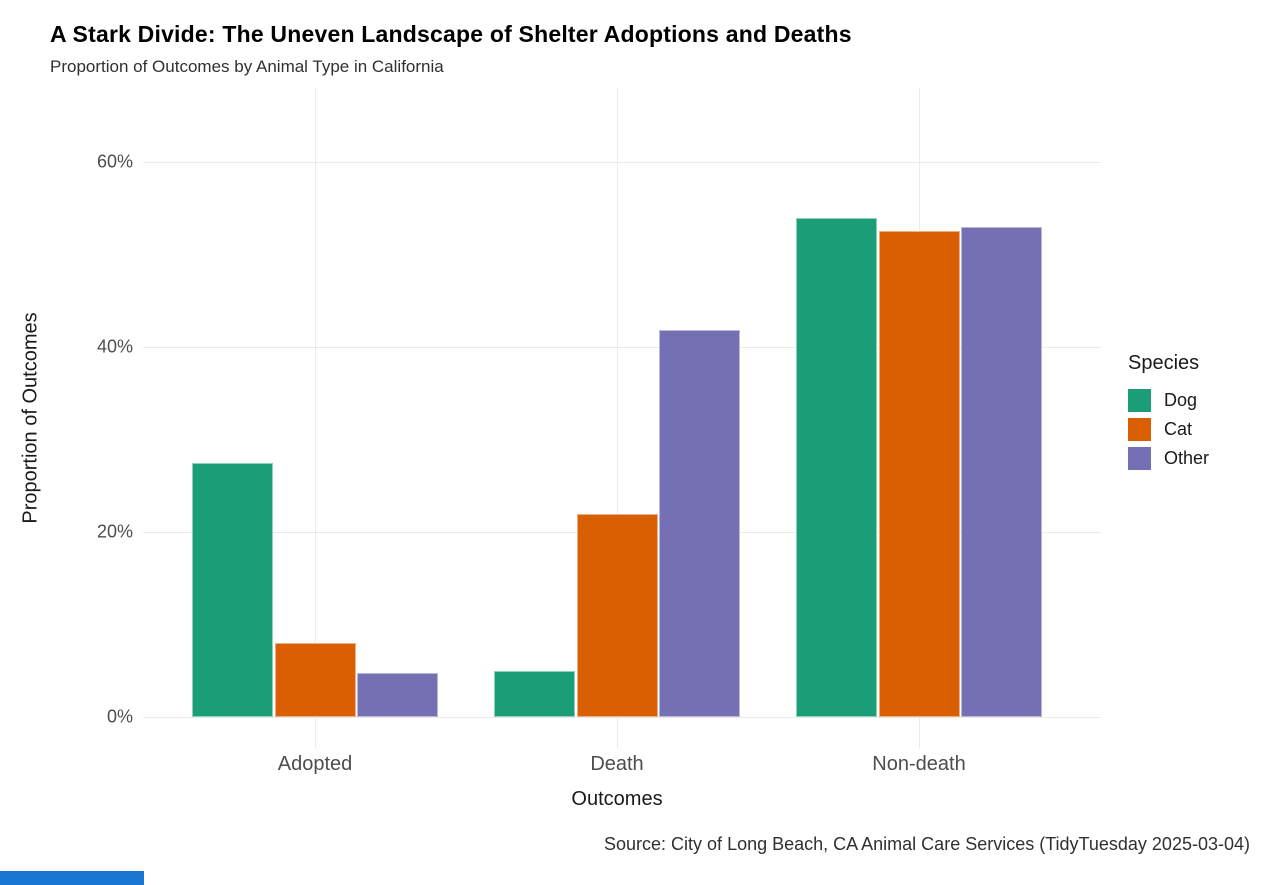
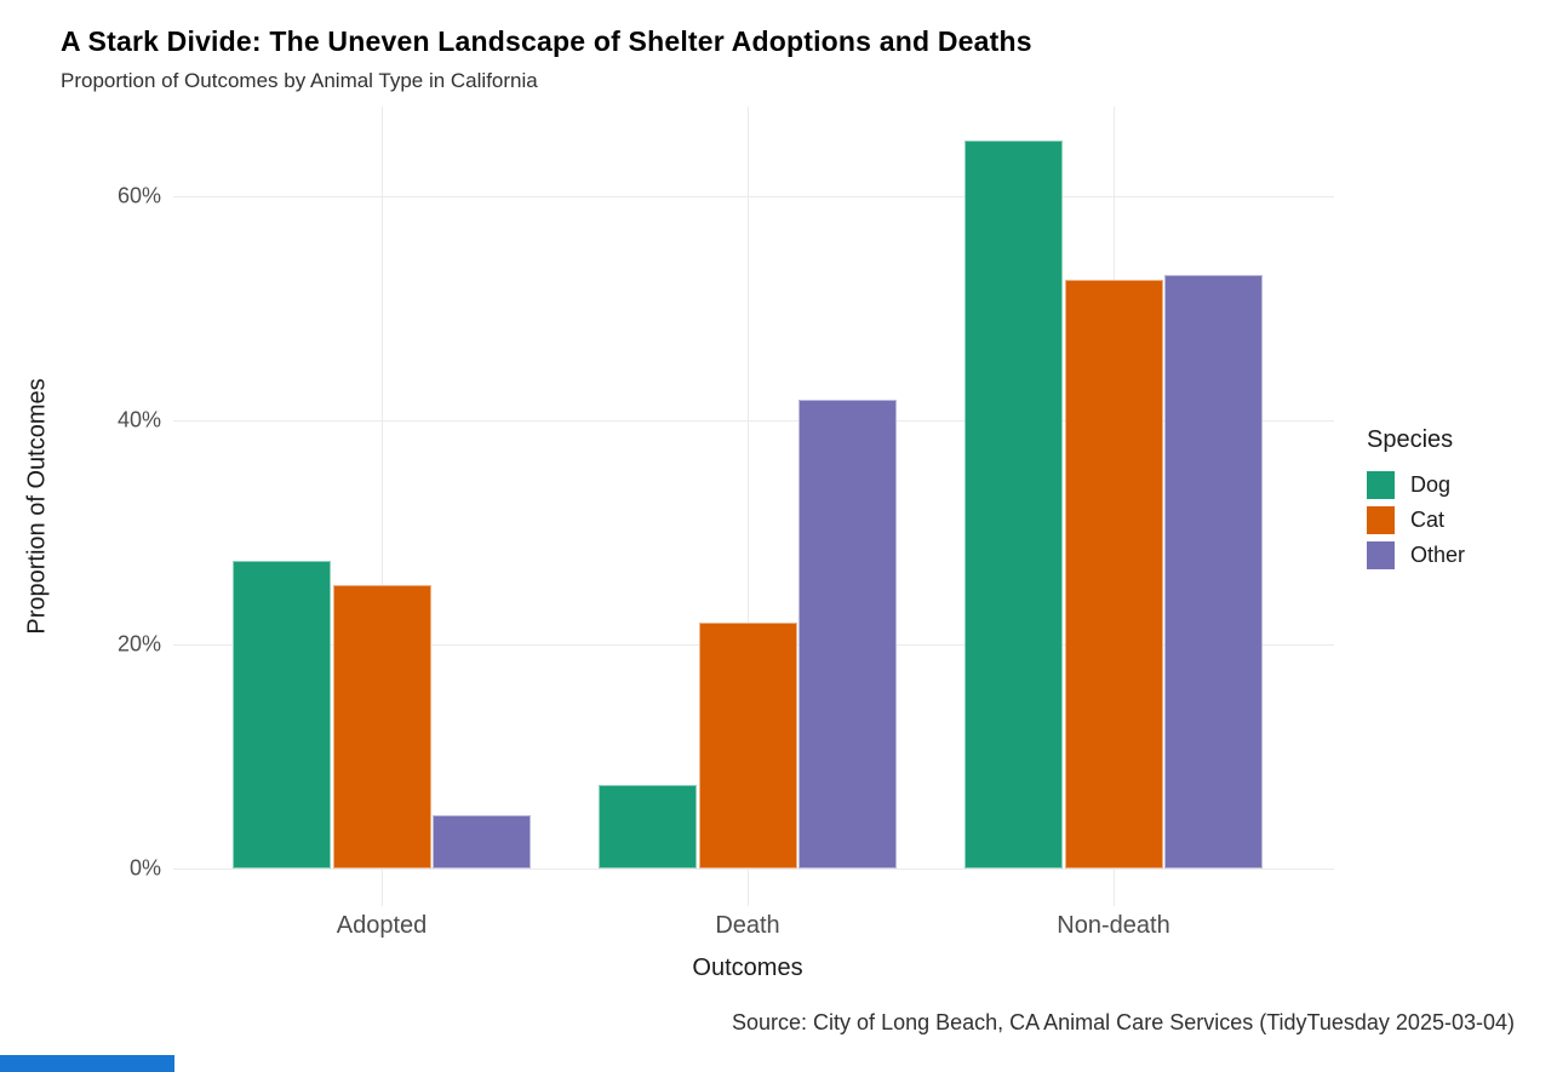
Cat/Adopted: 8% -> 25%
Dog/Death: 5% -> 8%
Dog/Non-death: 54% -> 65%
